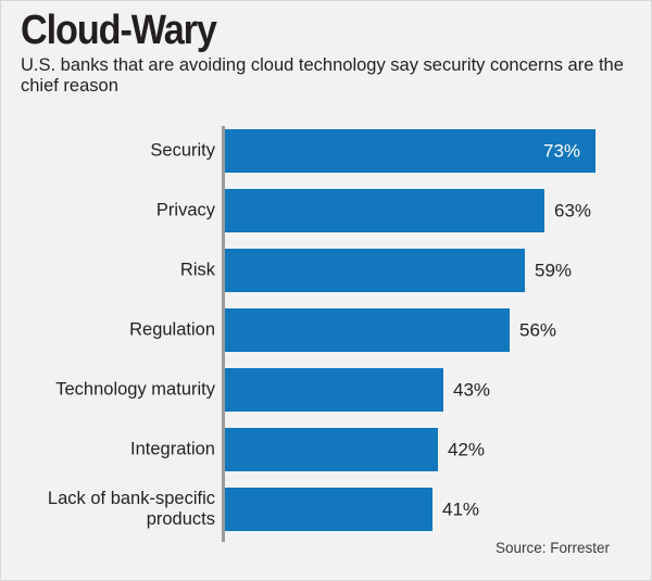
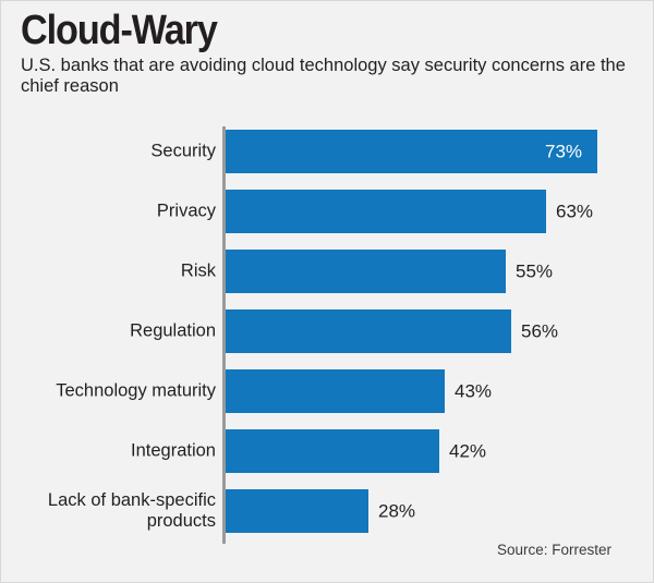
Risk: 59% -> 55%
Lack of bank-specific products: 41% -> 28%
